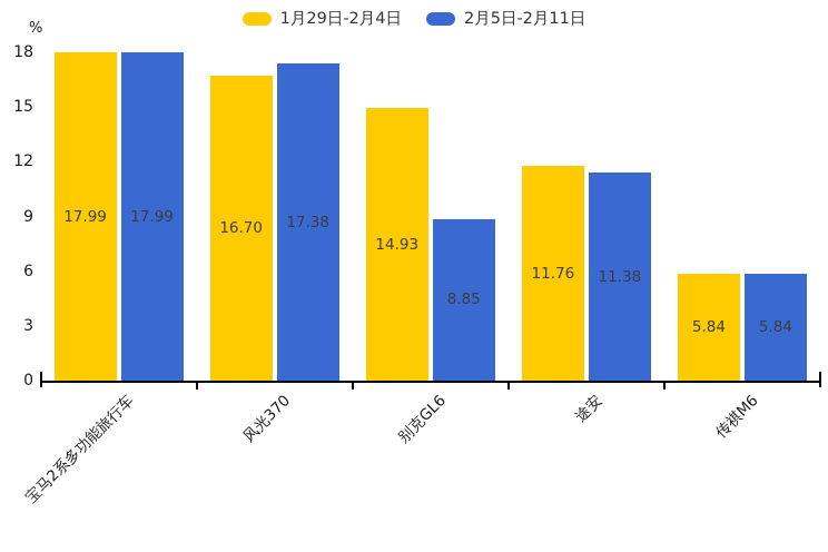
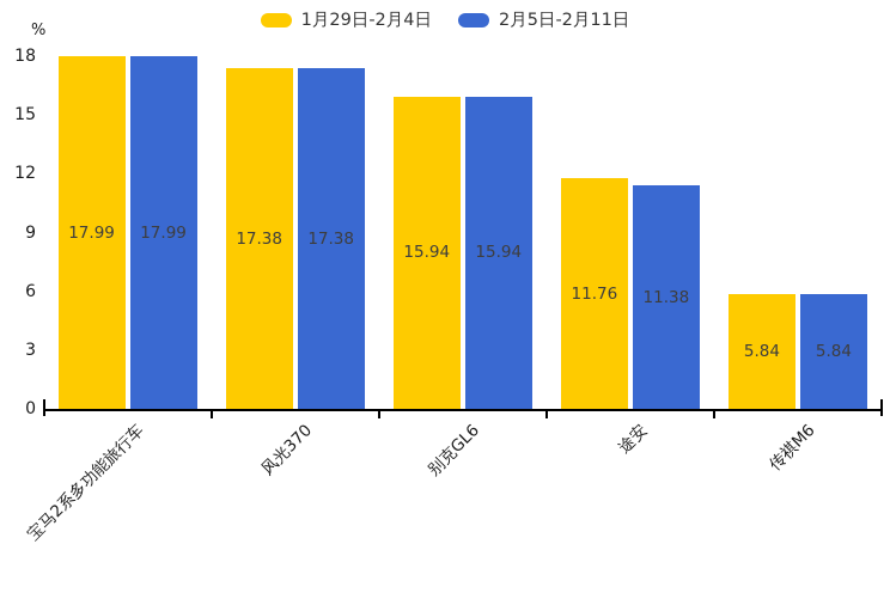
1月29日-2月4日/风光370: 16.70 -> 17.38
1月29日-2月4日/别克GL6: 14.93 -> 15.94
2月5日-2月11日/别克GL6: 8.85 -> 15.94
